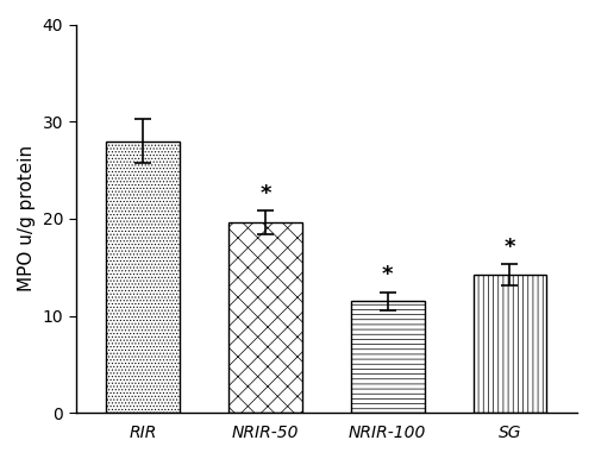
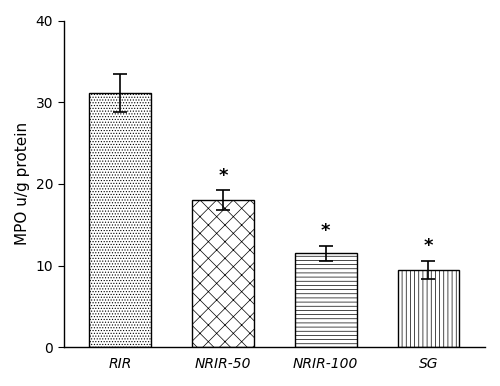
RIR: 28.0 -> 31.1
NRIR-50: 19.6 -> 18.0
SG: 14.2 -> 9.5
